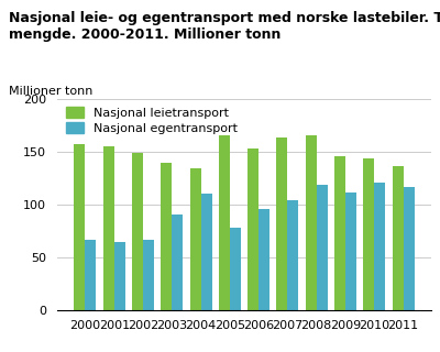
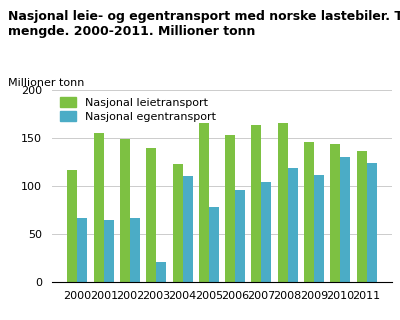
Nasjonal leietransport/2000: 157 -> 116
Nasjonal egentransport/2003: 90 -> 20
Nasjonal leietransport/2004: 134 -> 122
Nasjonal egentransport/2010: 120 -> 130
Nasjonal egentransport/2011: 116 -> 124
